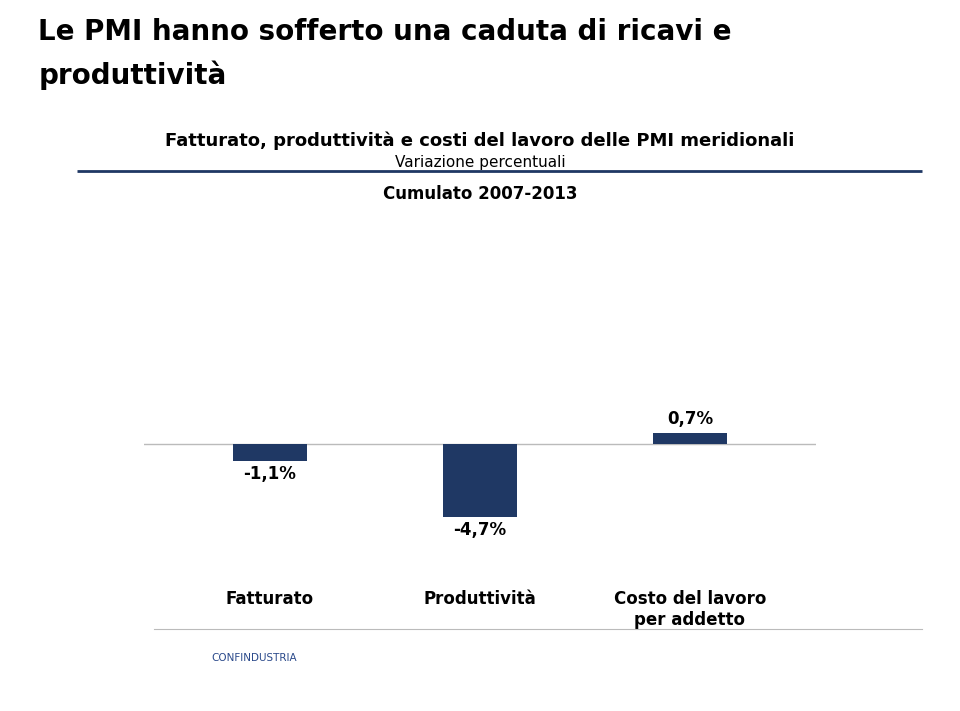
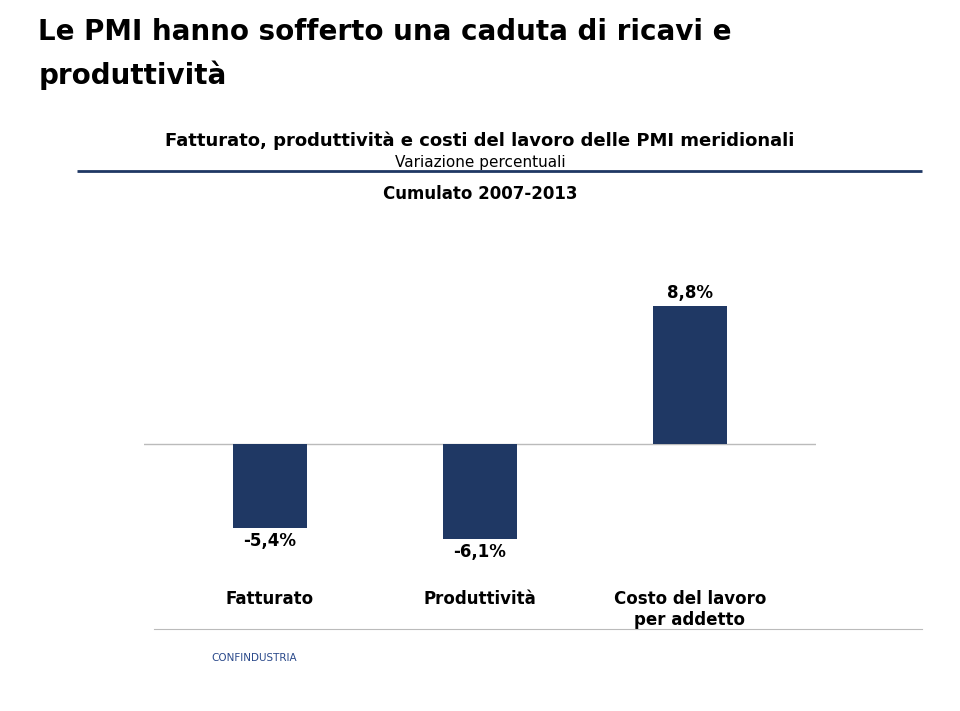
Fatturato: -1,1% -> -5,4%
Produttività: -4,7% -> -6,1%
Costo del lavoro per addetto: 0,7% -> 8,8%
